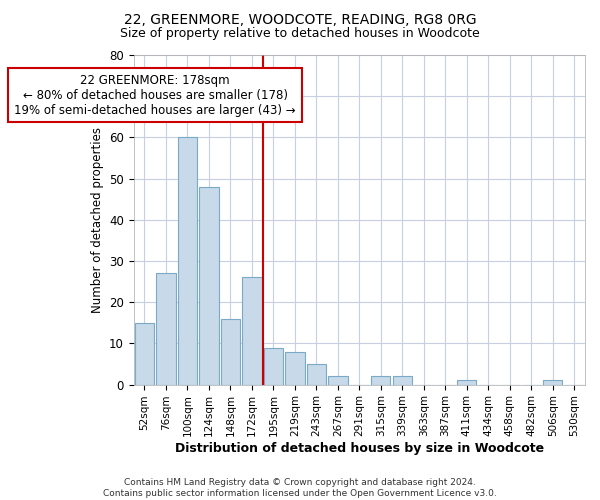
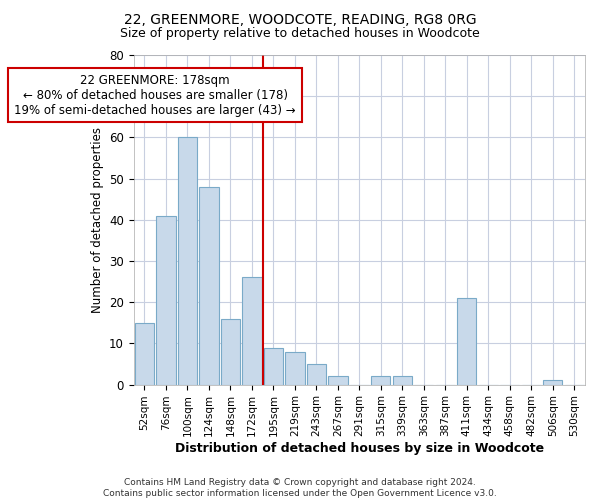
76sqm: 27 -> 41
411sqm: 1 -> 21
